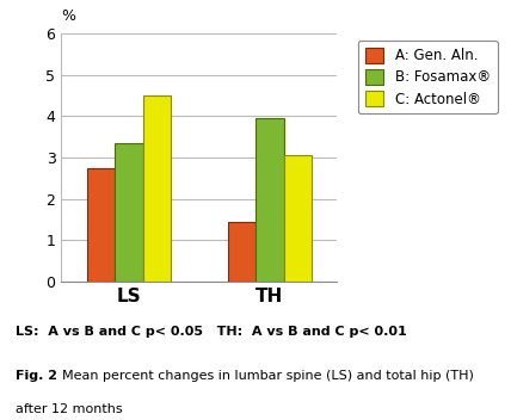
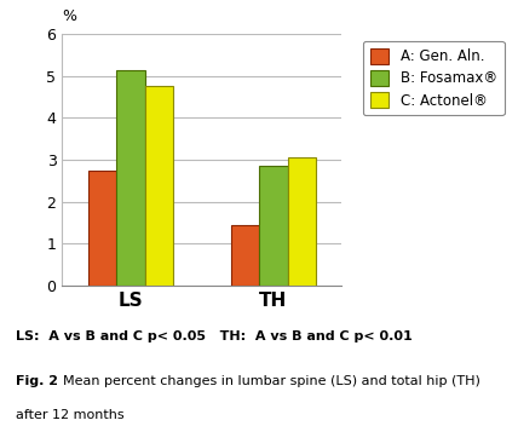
B: Fosamax®/LS: 3.35 -> 5.15
C: Actonel®/LS: 4.50 -> 4.75
B: Fosamax®/TH: 3.95 -> 2.85
